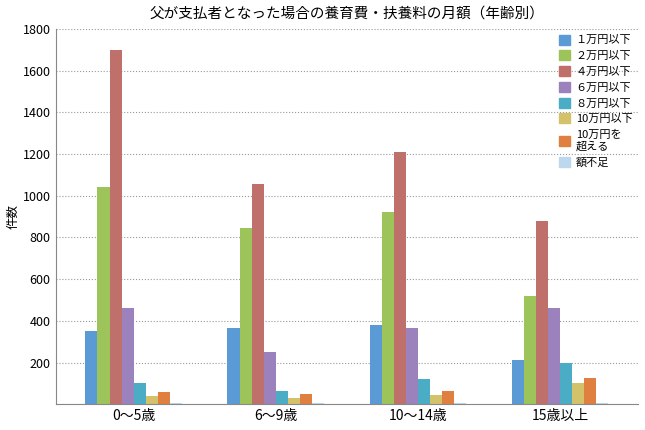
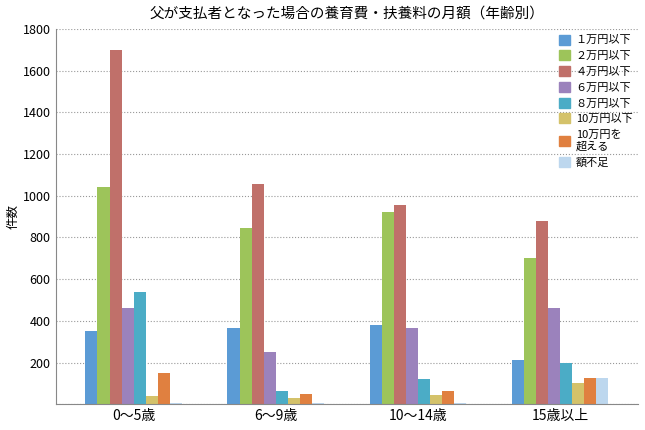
８万円以下/0～5歳: 100 -> 540
10万円を 超える/0～5歳: 60 -> 150
４万円以下/10～14歳: 1210 -> 955
２万円以下/15歳以上: 520 -> 700
額不足/15歳以上: 5 -> 125
